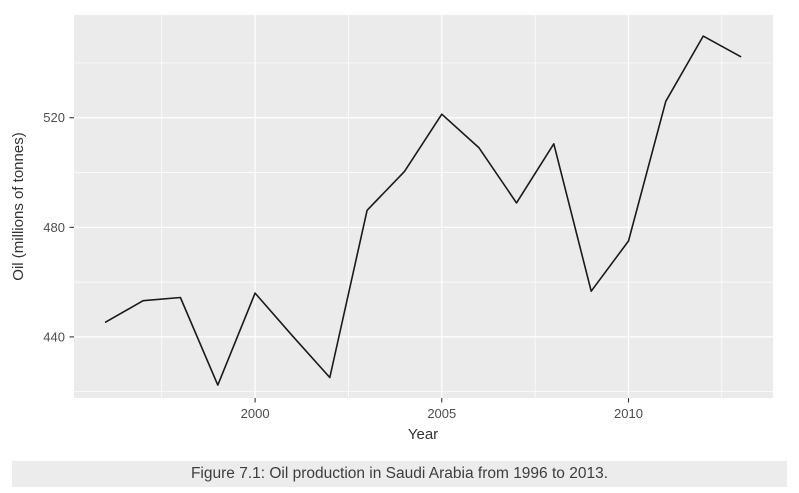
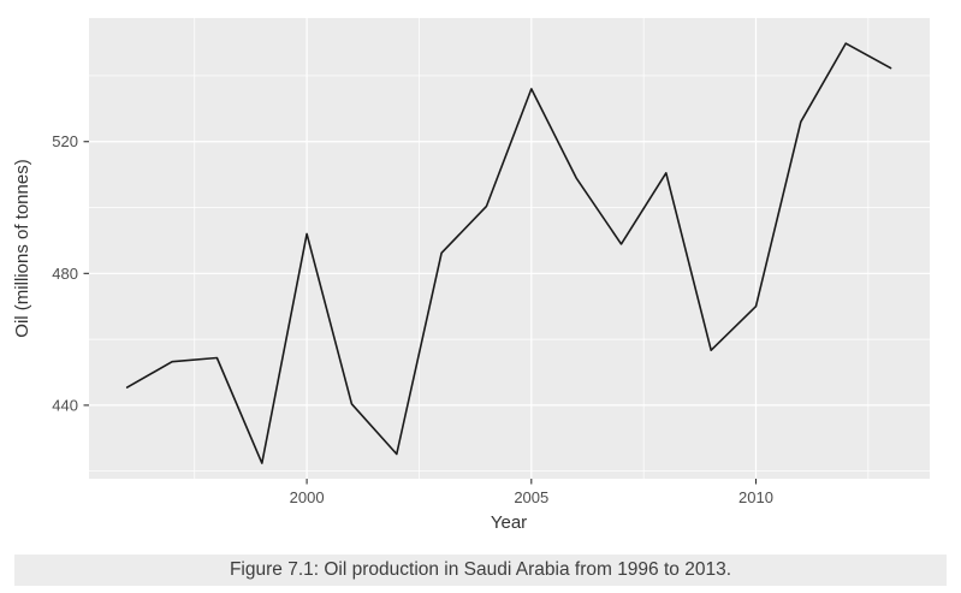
2000: 456 -> 492
2005: 521 -> 536
2010: 475 -> 470
